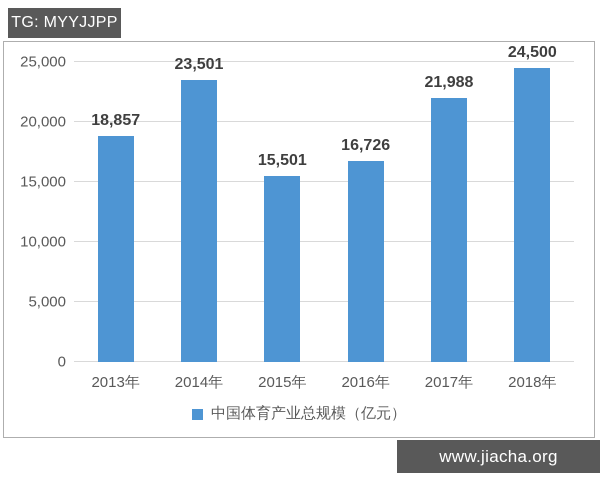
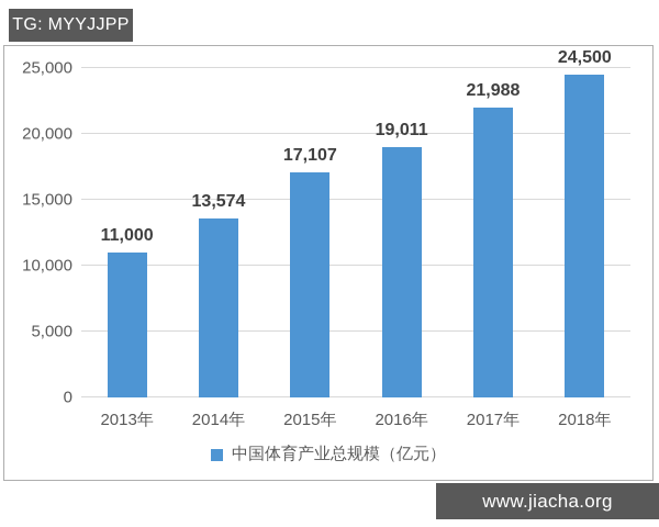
2013年: 18,857 -> 11,000
2014年: 23,501 -> 13,574
2015年: 15,501 -> 17,107
2016年: 16,726 -> 19,011
